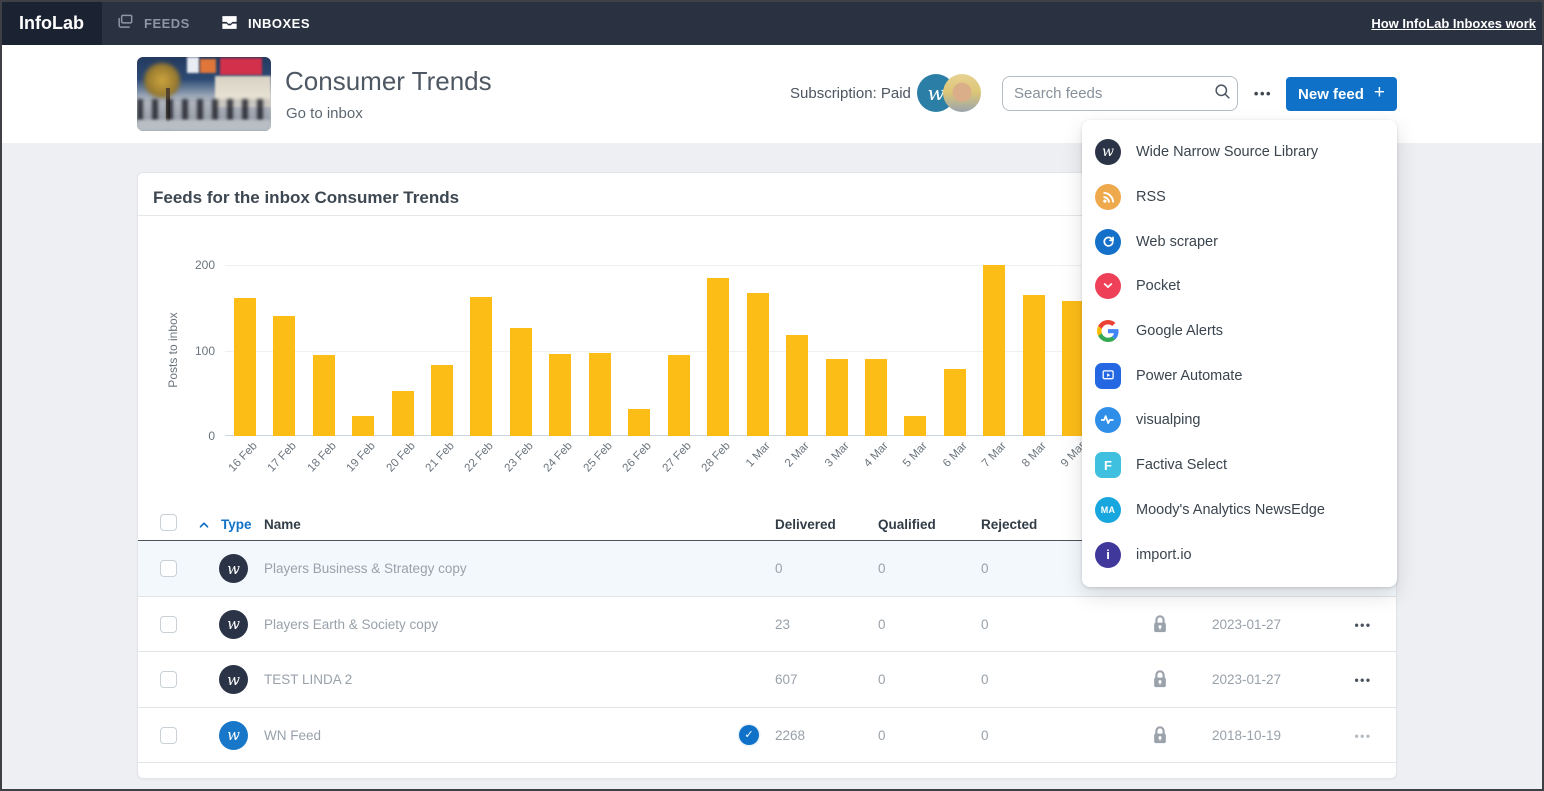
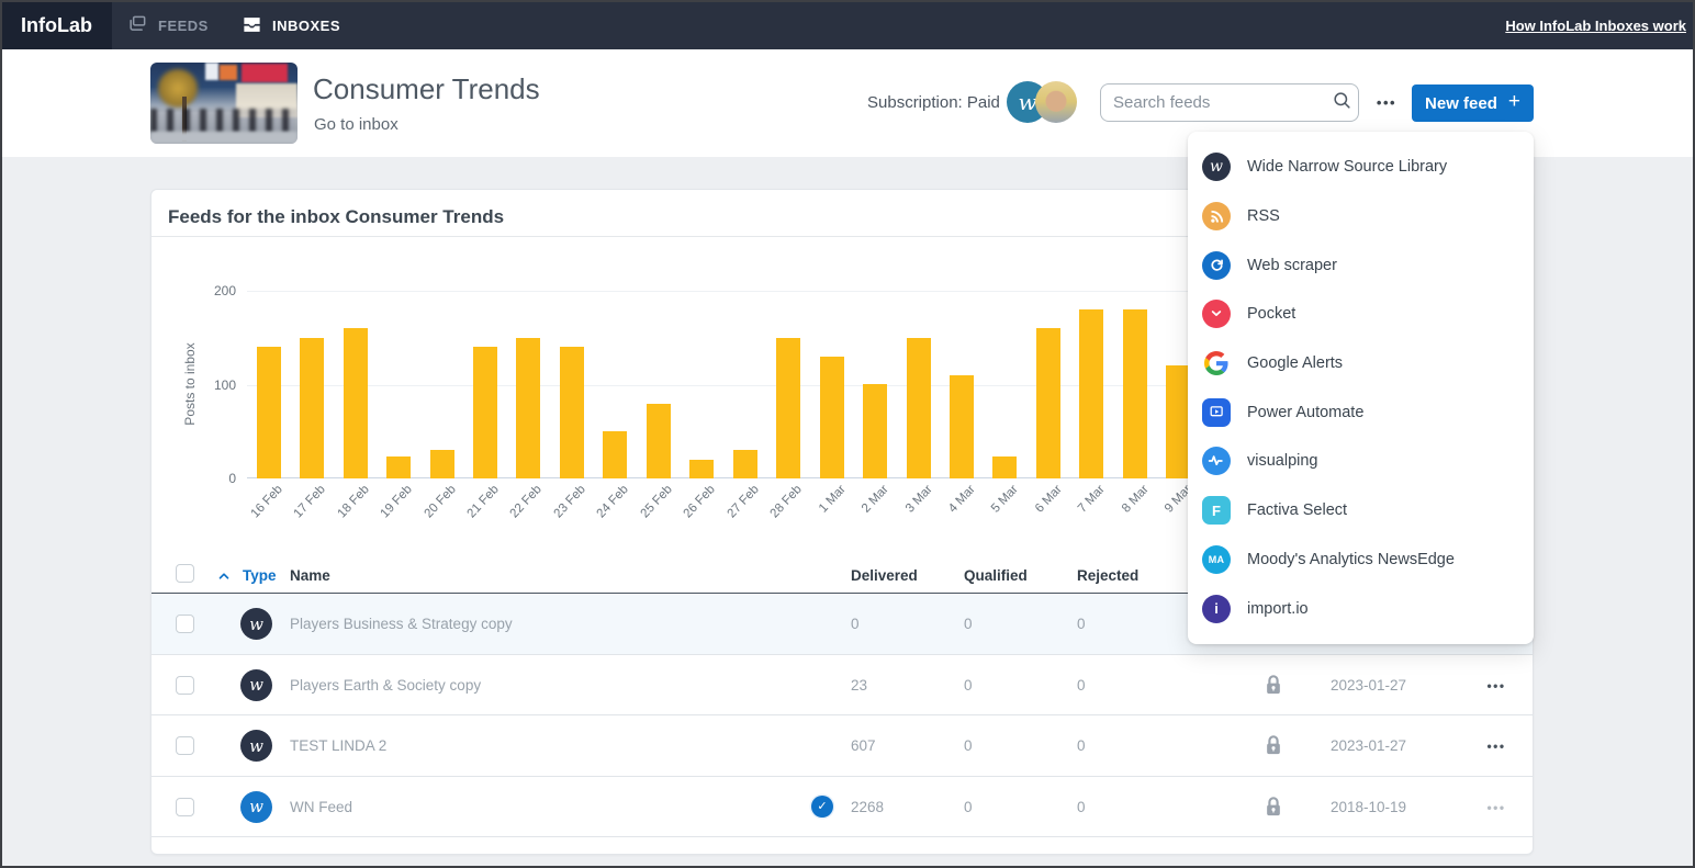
16 Feb: 160 -> 140
17 Feb: 140 -> 150
18 Feb: 100 -> 160
20 Feb: 50 -> 30
21 Feb: 80 -> 140
22 Feb: 160 -> 150
23 Feb: 130 -> 140
24 Feb: 100 -> 50
25 Feb: 100 -> 80
26 Feb: 30 -> 20
27 Feb: 100 -> 30
28 Feb: 180 -> 150
1 Mar: 170 -> 130
2 Mar: 120 -> 100
3 Mar: 90 -> 150
4 Mar: 90 -> 110
6 Mar: 80 -> 160
7 Mar: 200 -> 180
8 Mar: 160 -> 180
9 Mar: 160 -> 120
